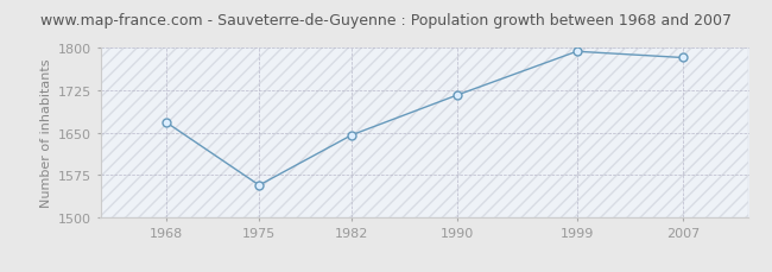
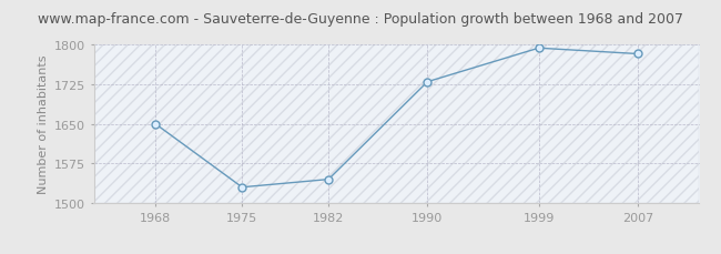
1968: 1668 -> 1650
1975: 1557 -> 1530
1982: 1646 -> 1545
1990: 1717 -> 1730
